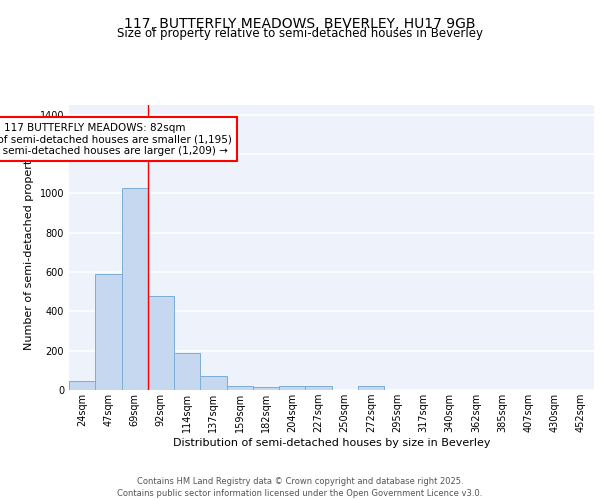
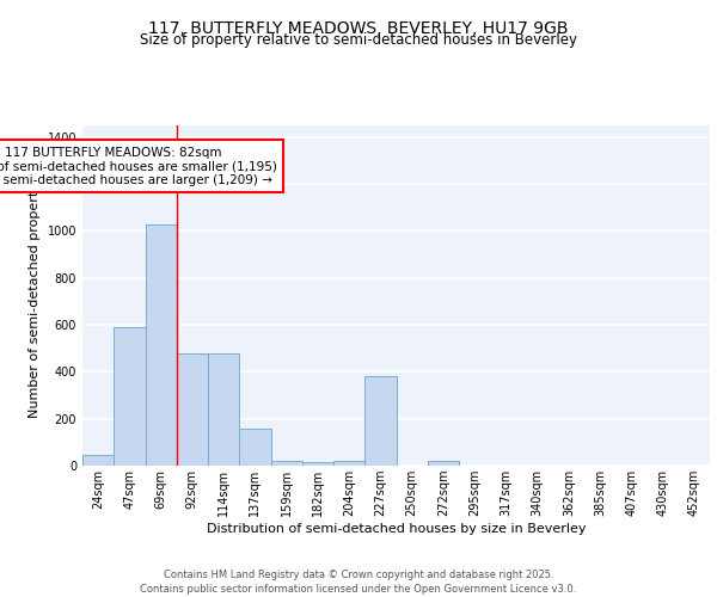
114sqm: 190 -> 480
137sqm: 70 -> 160
227sqm: 20 -> 380
